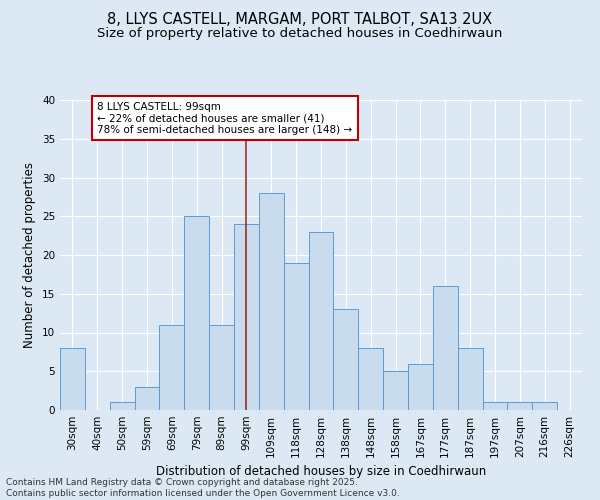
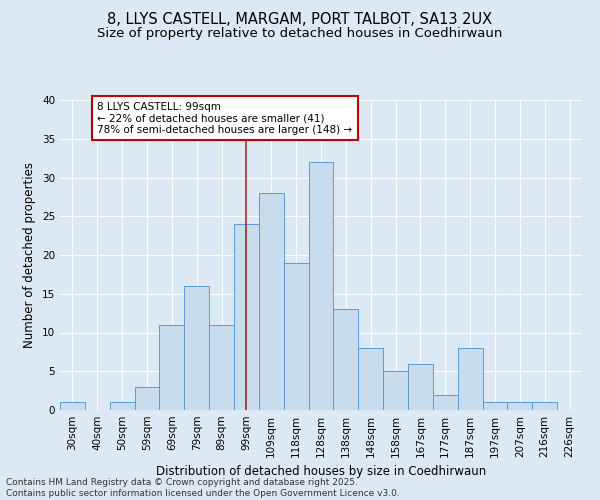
30sqm: 8 -> 1
79sqm: 25 -> 16
128sqm: 23 -> 32
177sqm: 16 -> 2
